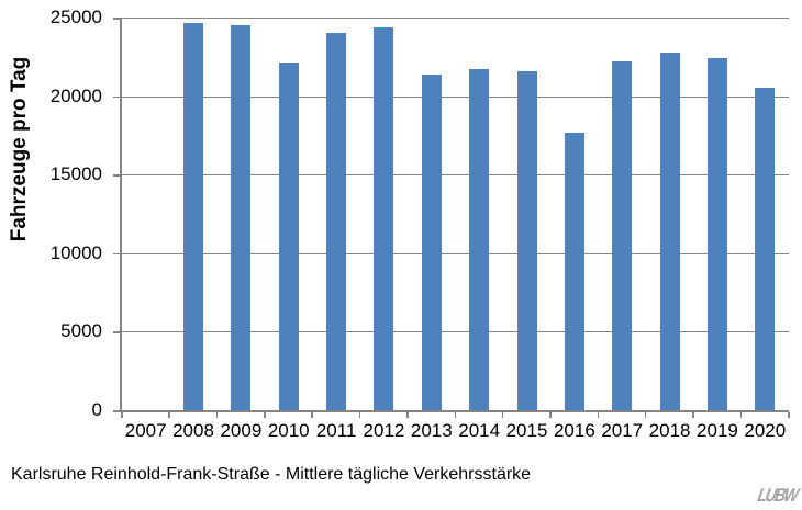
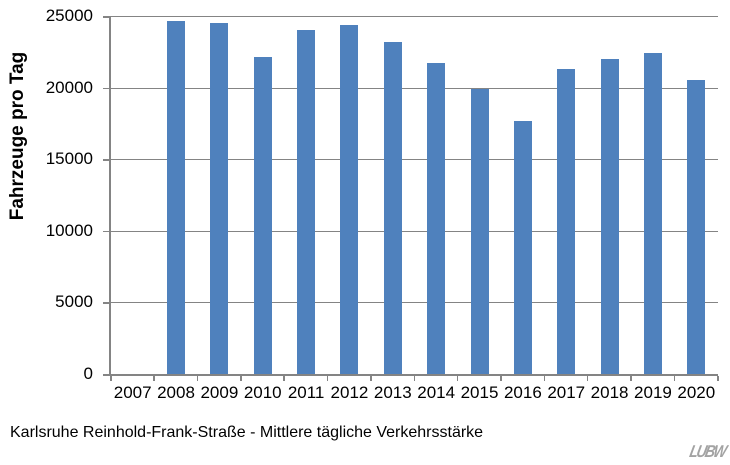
2013: 21400 -> 23200
2015: 21600 -> 19900
2017: 22200 -> 21300
2018: 22800 -> 22000
